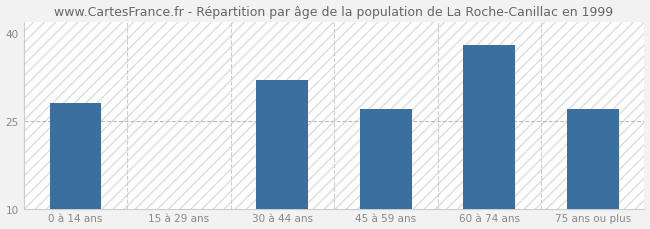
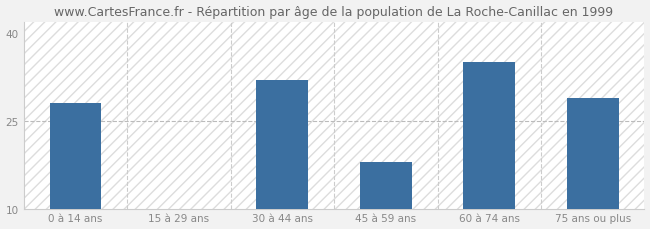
45 à 59 ans: 27 -> 18
60 à 74 ans: 38 -> 35
75 ans ou plus: 27 -> 29
